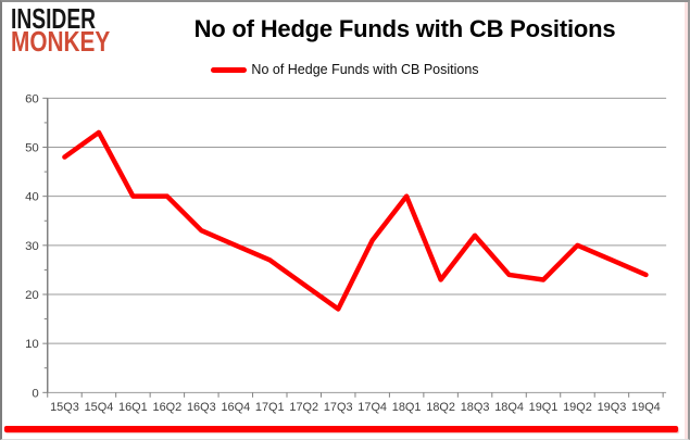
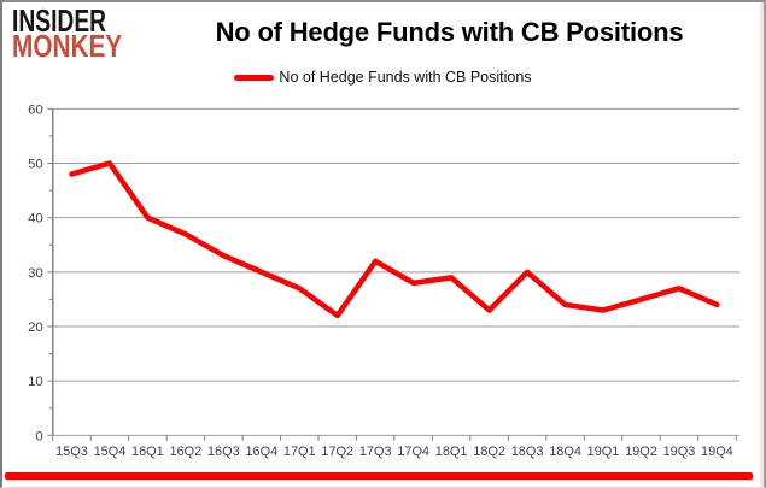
15Q4: 53 -> 50
16Q2: 40 -> 37
17Q3: 17 -> 32
17Q4: 31 -> 28
18Q1: 40 -> 29
18Q3: 32 -> 30
19Q2: 30 -> 25
